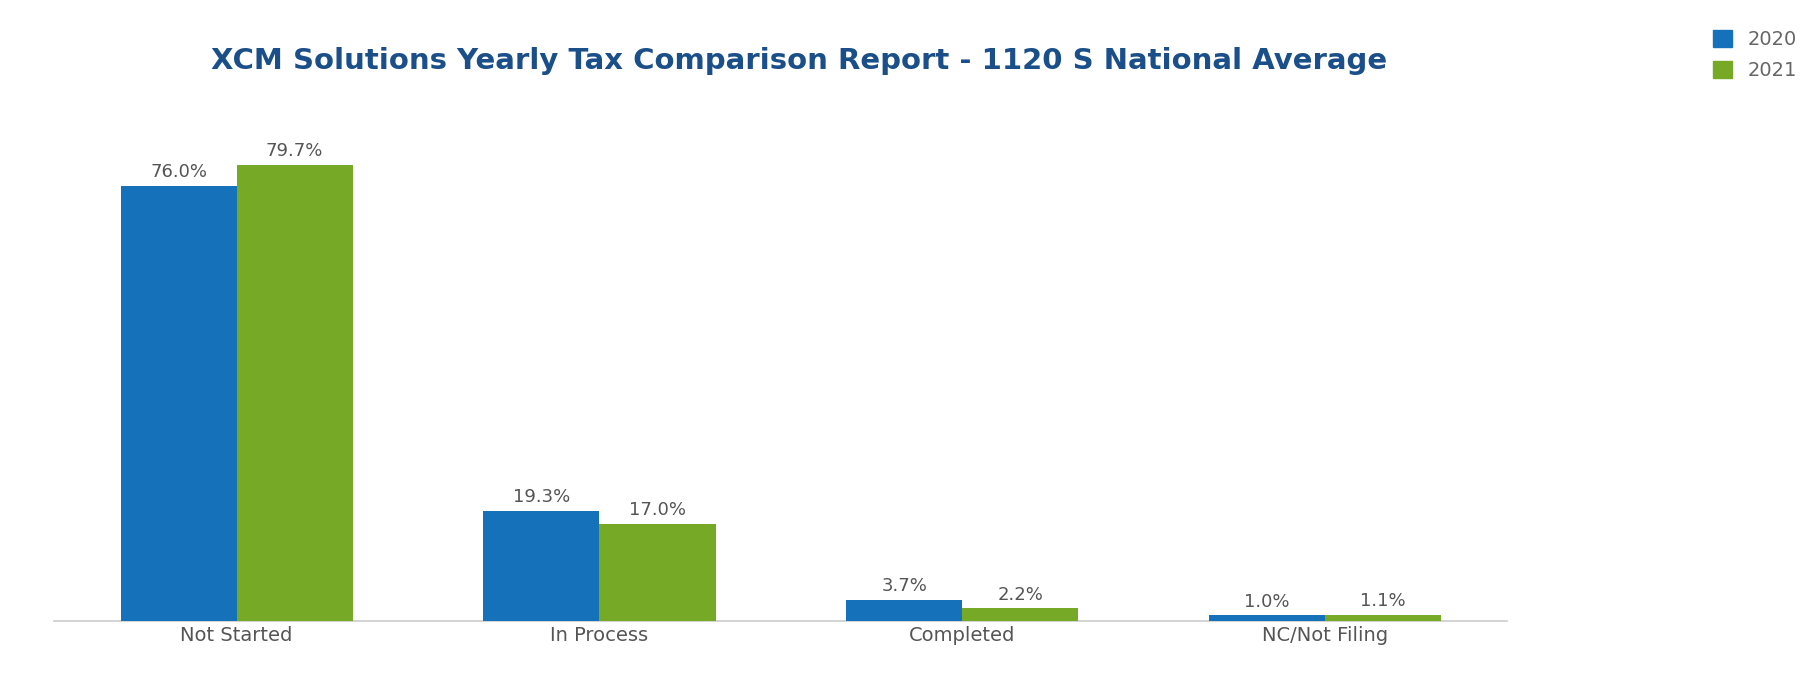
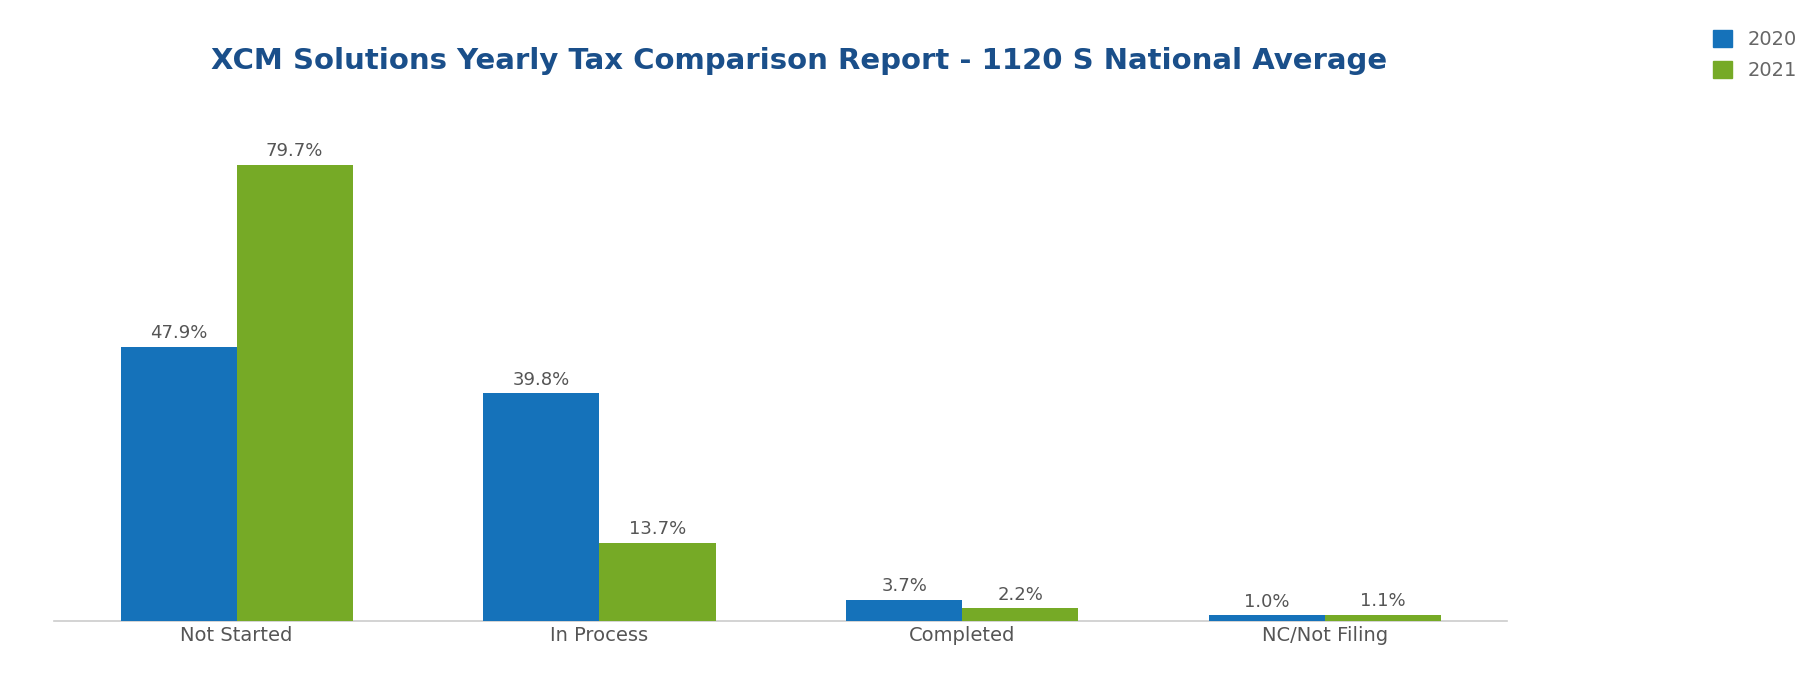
2020/Not Started: 76.0% -> 47.9%
2020/In Process: 19.3% -> 39.8%
2021/In Process: 17.0% -> 13.7%
